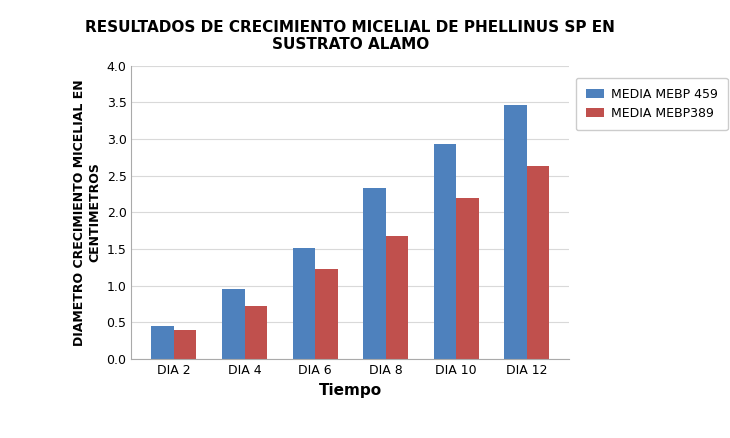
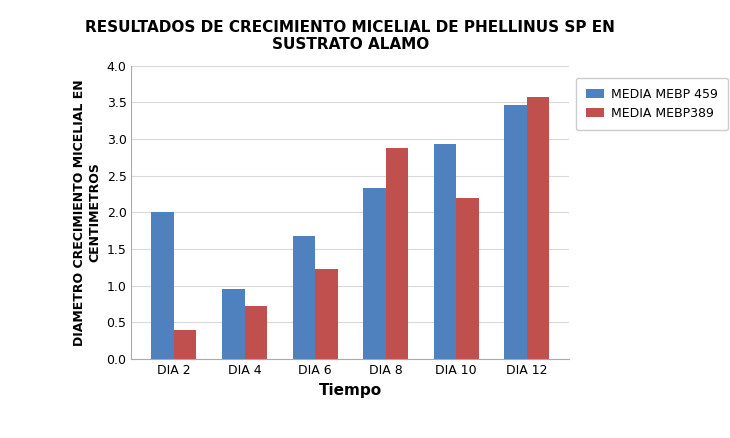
MEDIA MEBP 459/DIA 2: 0.45 -> 2.00
MEDIA MEBP 459/DIA 6: 1.52 -> 1.68
MEDIA MEBP389/DIA 8: 1.68 -> 2.88
MEDIA MEBP389/DIA 12: 2.63 -> 3.58
